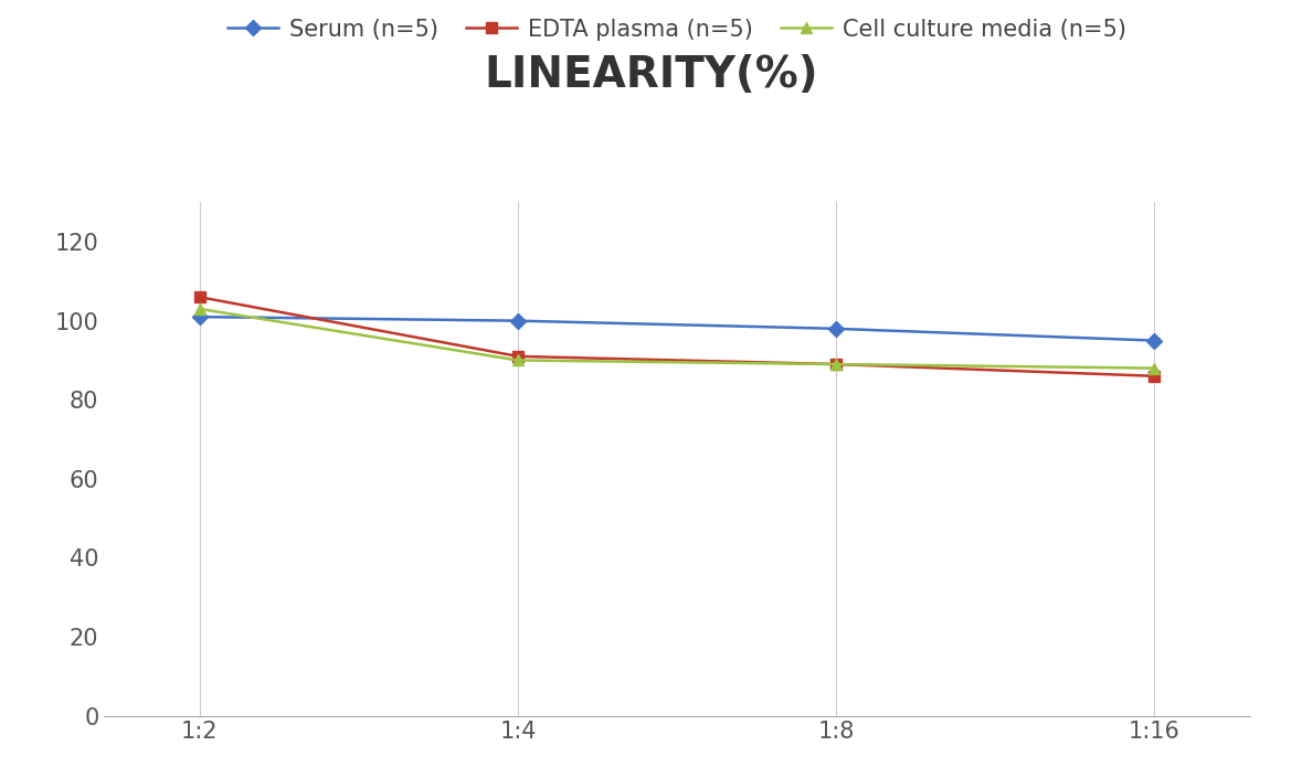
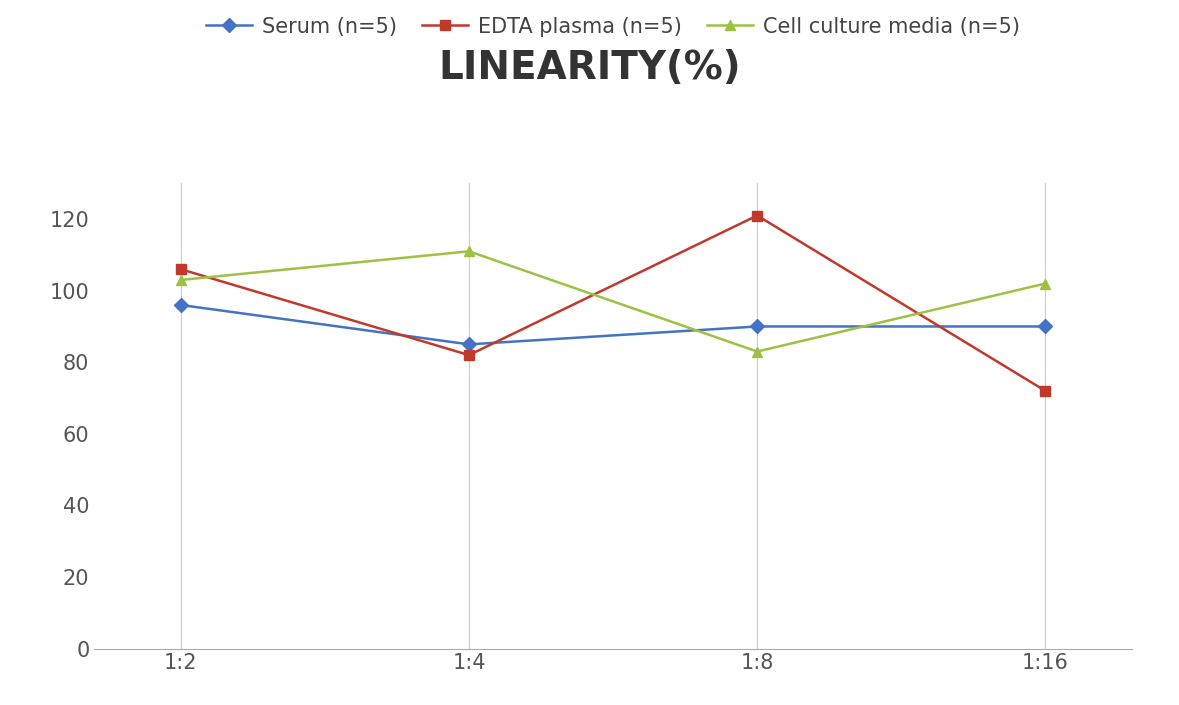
Serum (n=5)/1:2: 101 -> 96
Serum (n=5)/1:4: 100 -> 85
EDTA plasma (n=5)/1:4: 91 -> 82
Cell culture media (n=5)/1:4: 90 -> 111
Serum (n=5)/1:8: 98 -> 90
EDTA plasma (n=5)/1:8: 89 -> 121
Cell culture media (n=5)/1:8: 89 -> 83
Serum (n=5)/1:16: 95 -> 90
EDTA plasma (n=5)/1:16: 86 -> 72
Cell culture media (n=5)/1:16: 88 -> 102
